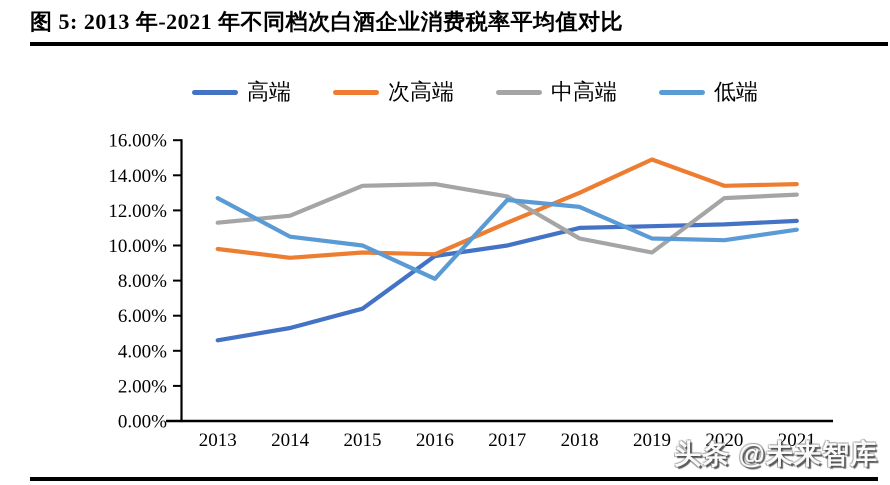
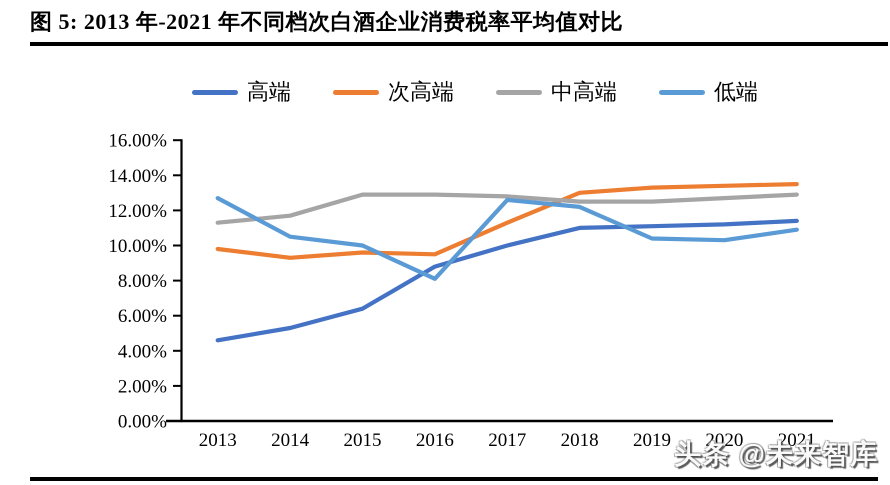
中高端/2015: 13.4% -> 12.9%
高端/2016: 9.4% -> 8.8%
中高端/2016: 13.5% -> 12.9%
中高端/2018: 10.4% -> 12.5%
次高端/2019: 14.9% -> 13.3%
中高端/2019: 9.6% -> 12.5%
